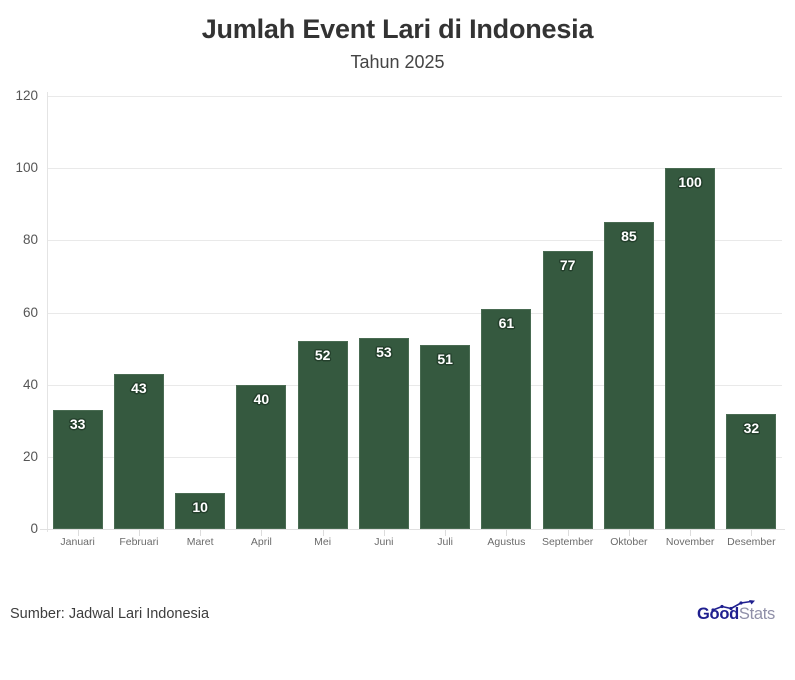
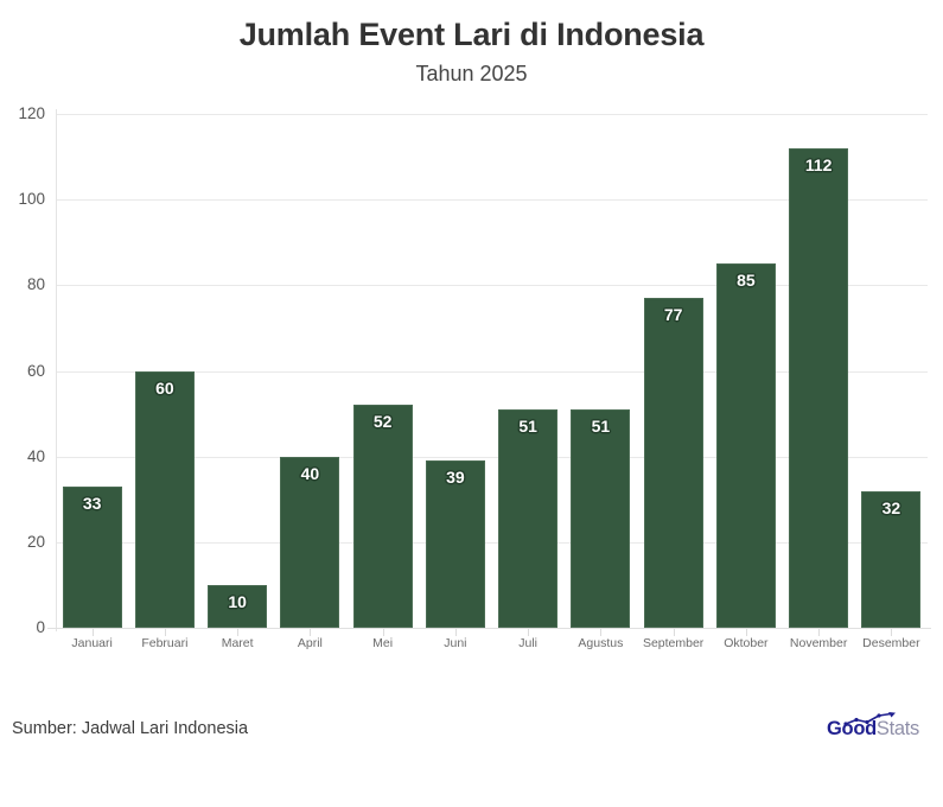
Februari: 43 -> 60
Juni: 53 -> 39
Agustus: 61 -> 51
November: 100 -> 112
